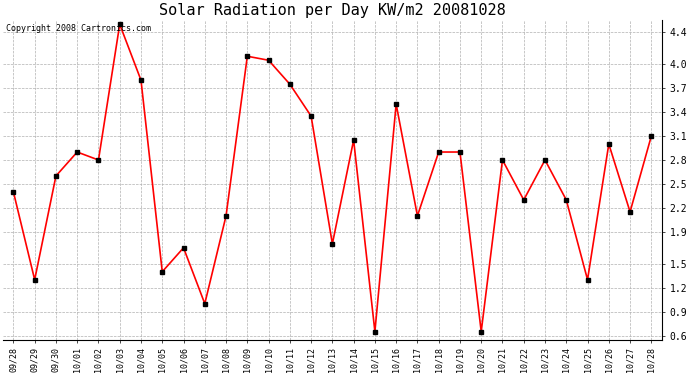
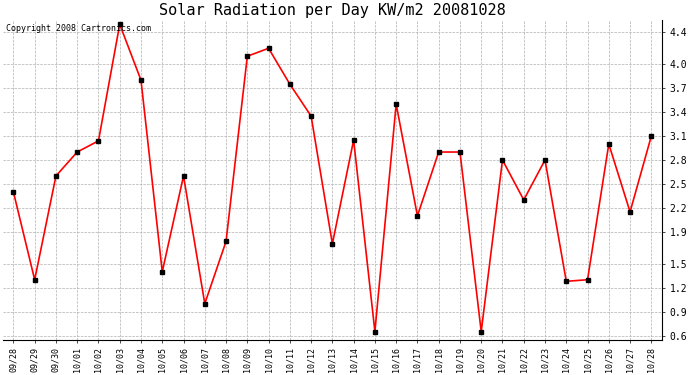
10/02: 2.80 -> 3.04
10/06: 1.70 -> 2.60
10/08: 2.10 -> 1.78
10/10: 4.05 -> 4.20
10/24: 2.30 -> 1.28
